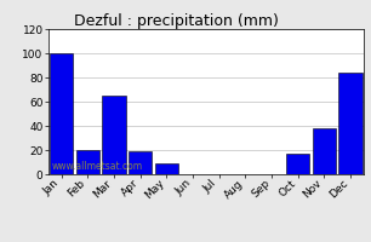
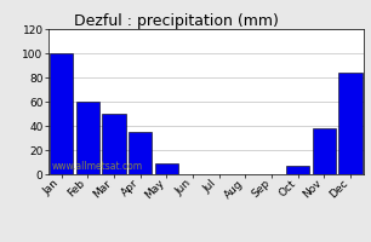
Feb: 20 -> 60
Mar: 65 -> 50
Apr: 19 -> 35
Oct: 17 -> 7
